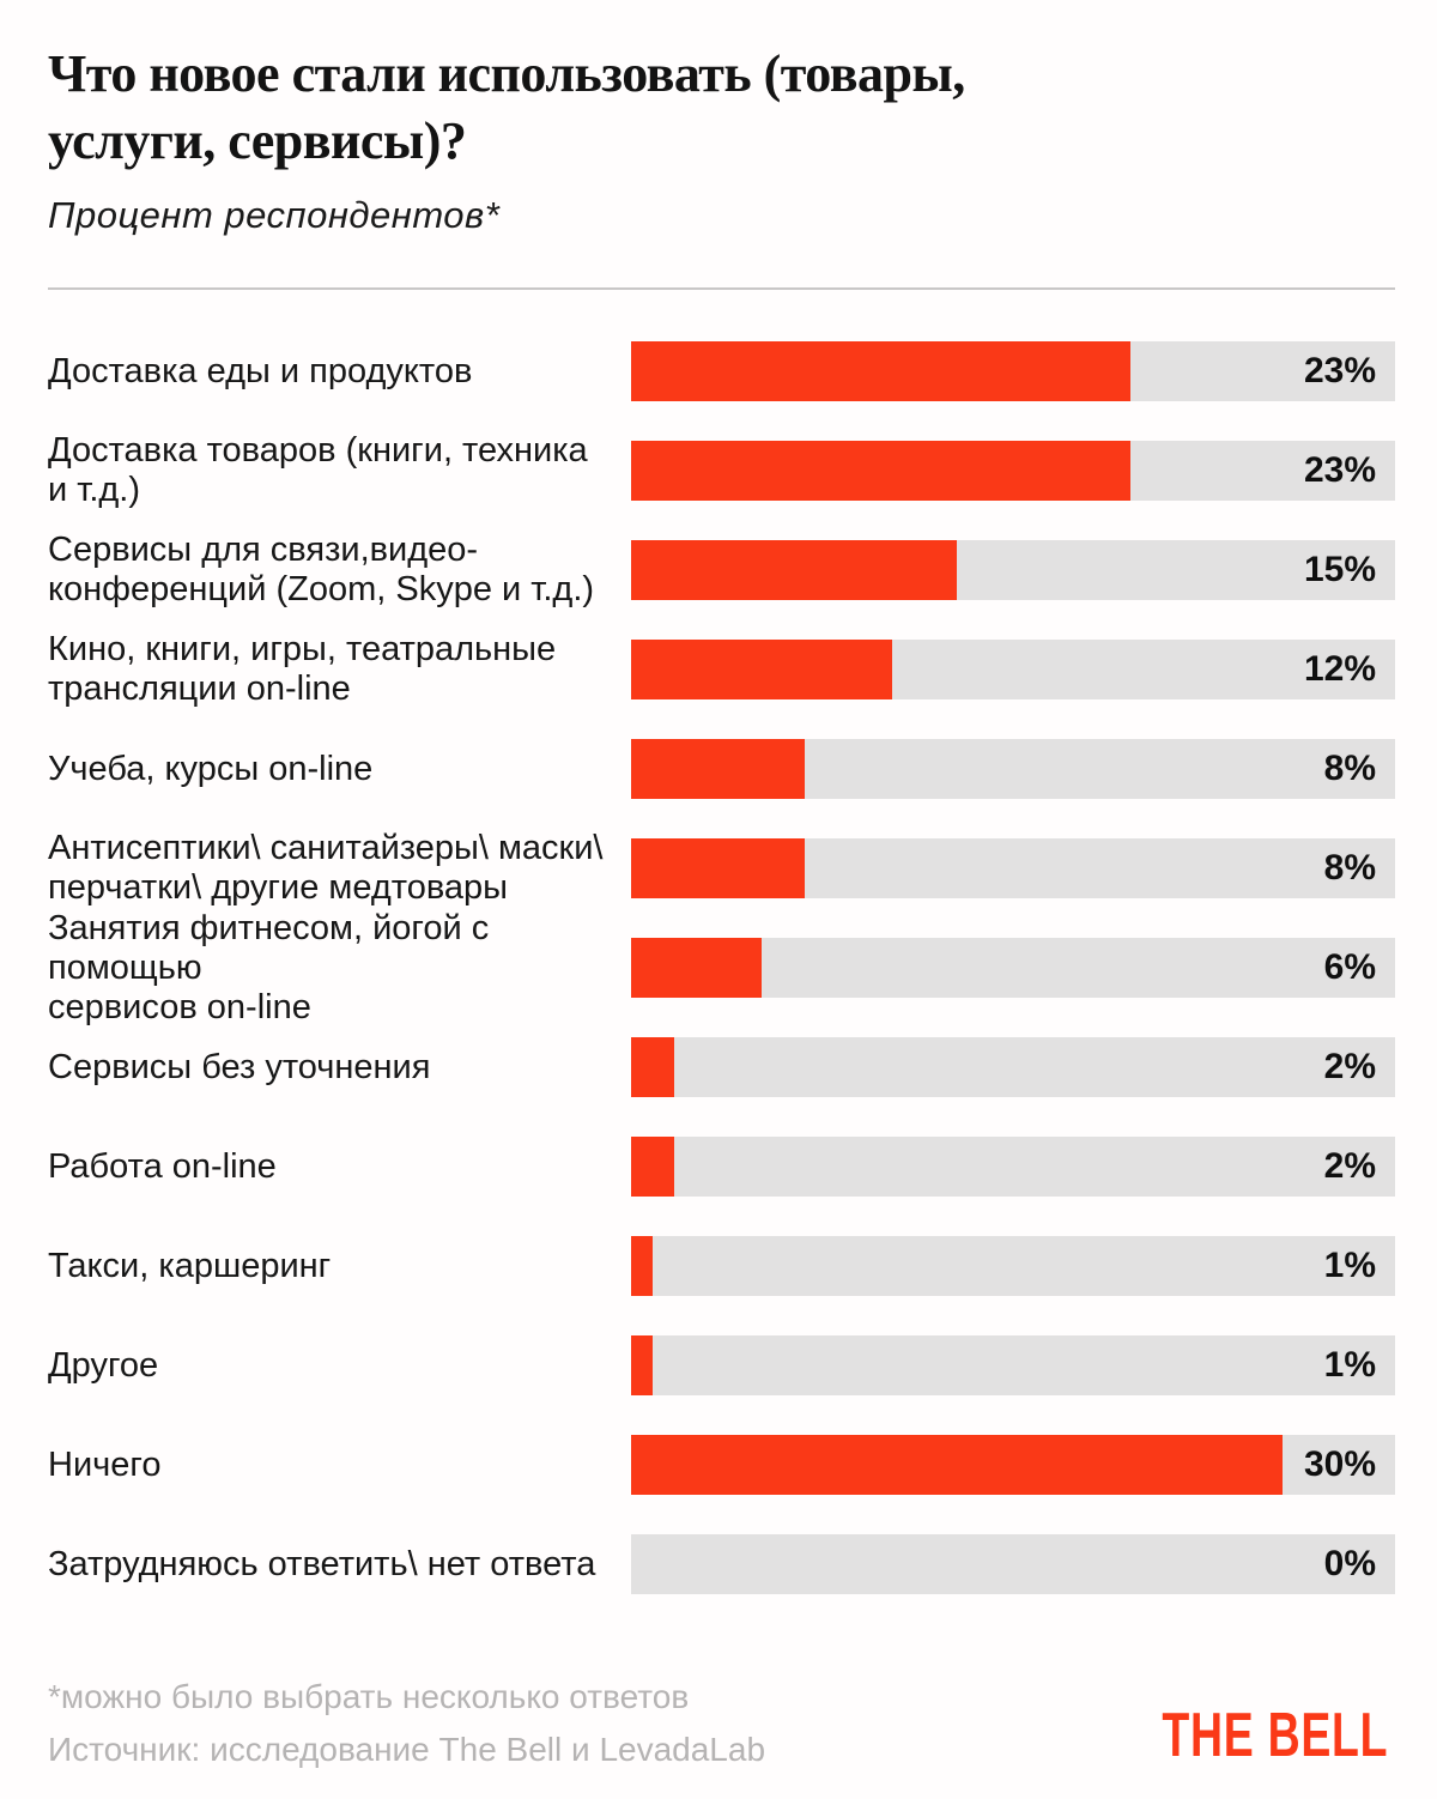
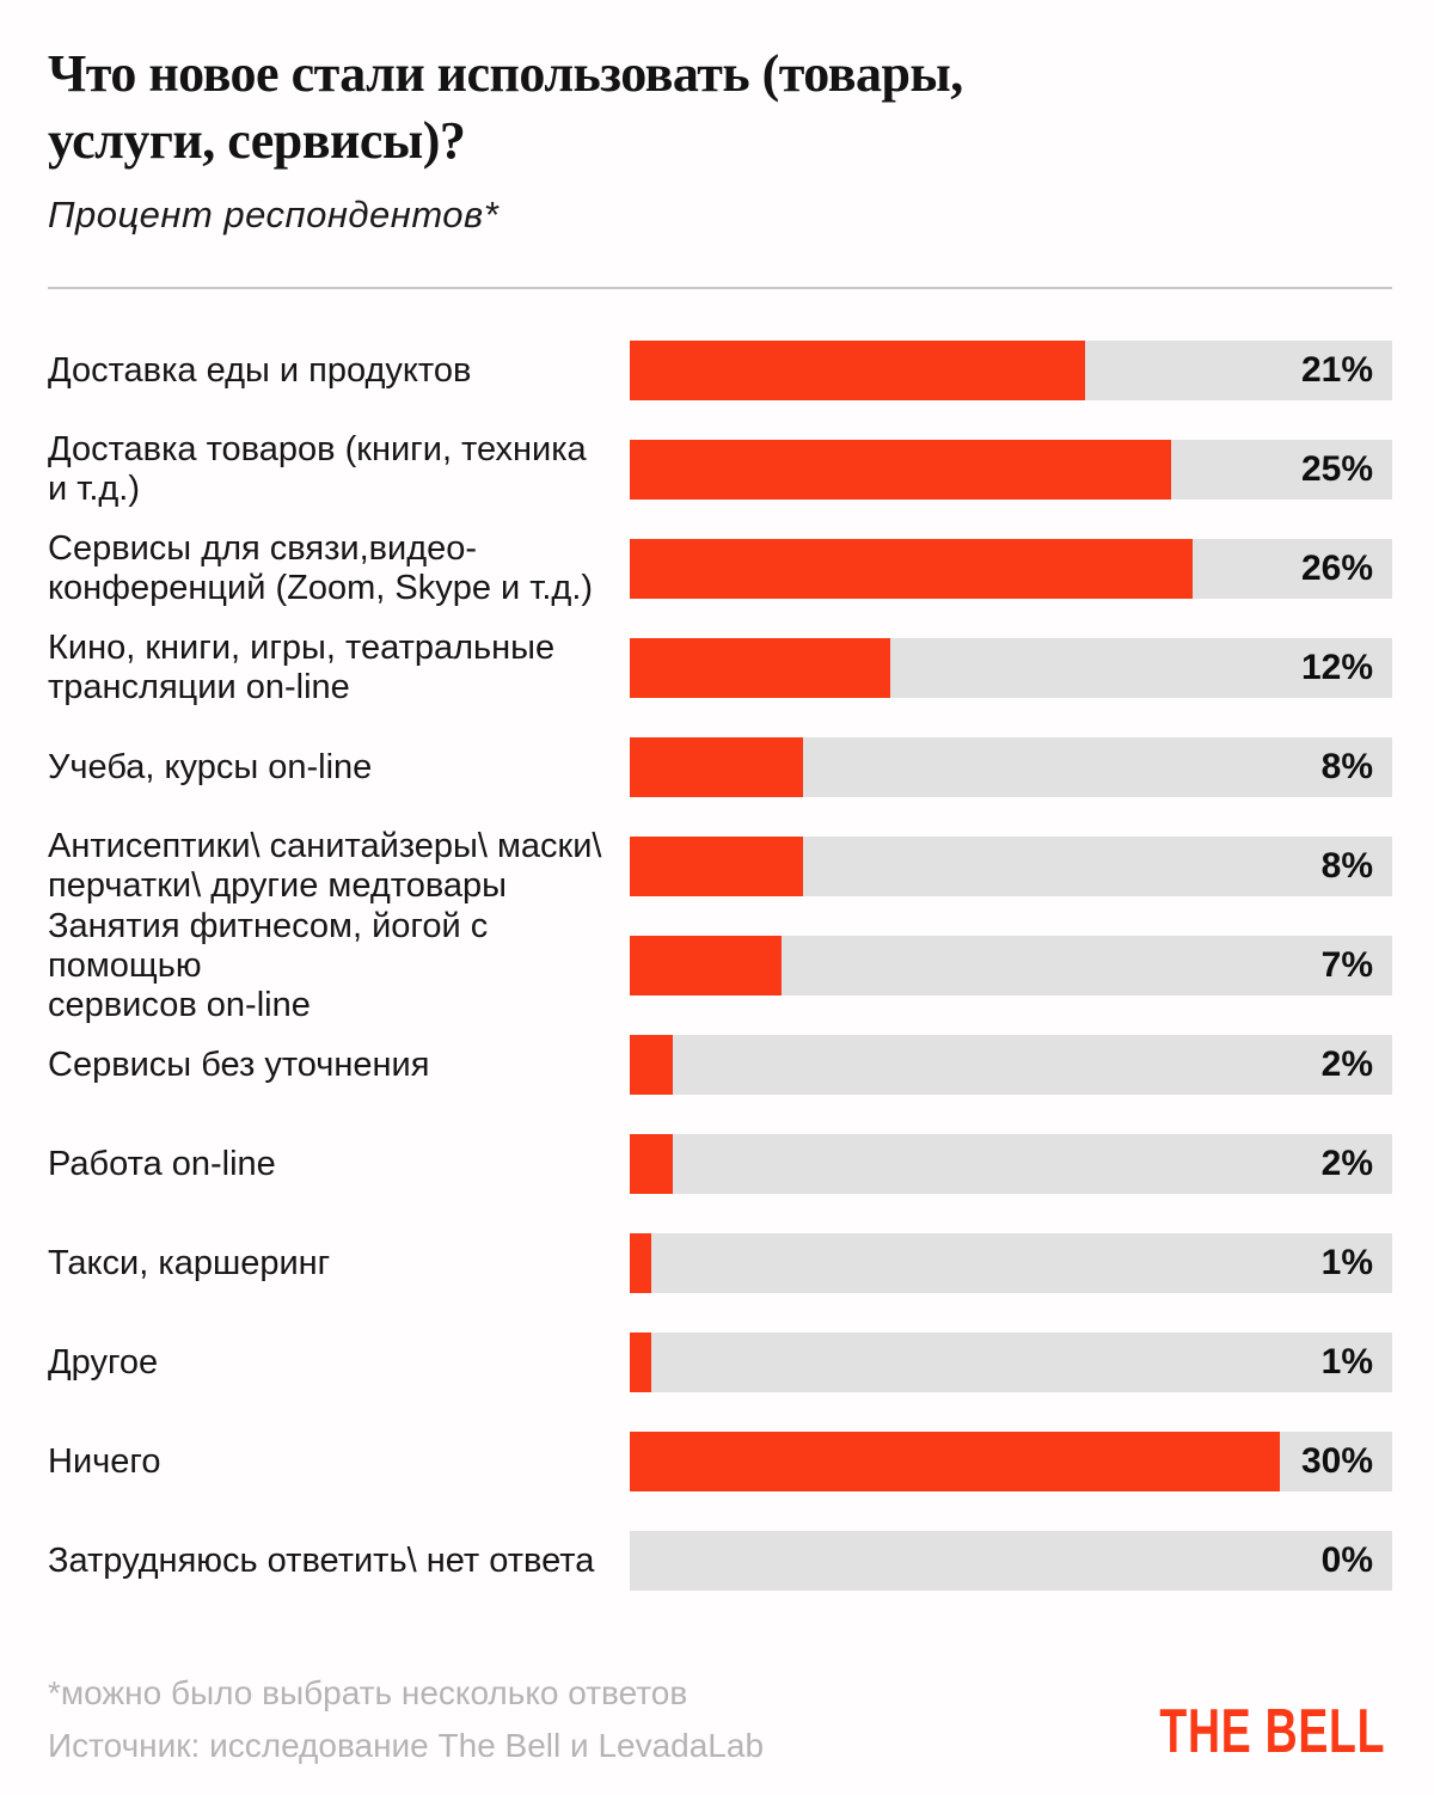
Доставка еды и продуктов: 23% -> 21%
Доставка товаров (книги, техника и т.д.): 23% -> 25%
Сервисы для связи,видео- конференций (Zoom, Skype и т.д.): 15% -> 26%
Занятия фитнесом, йогой с помощью сервисов on-line: 6% -> 7%
